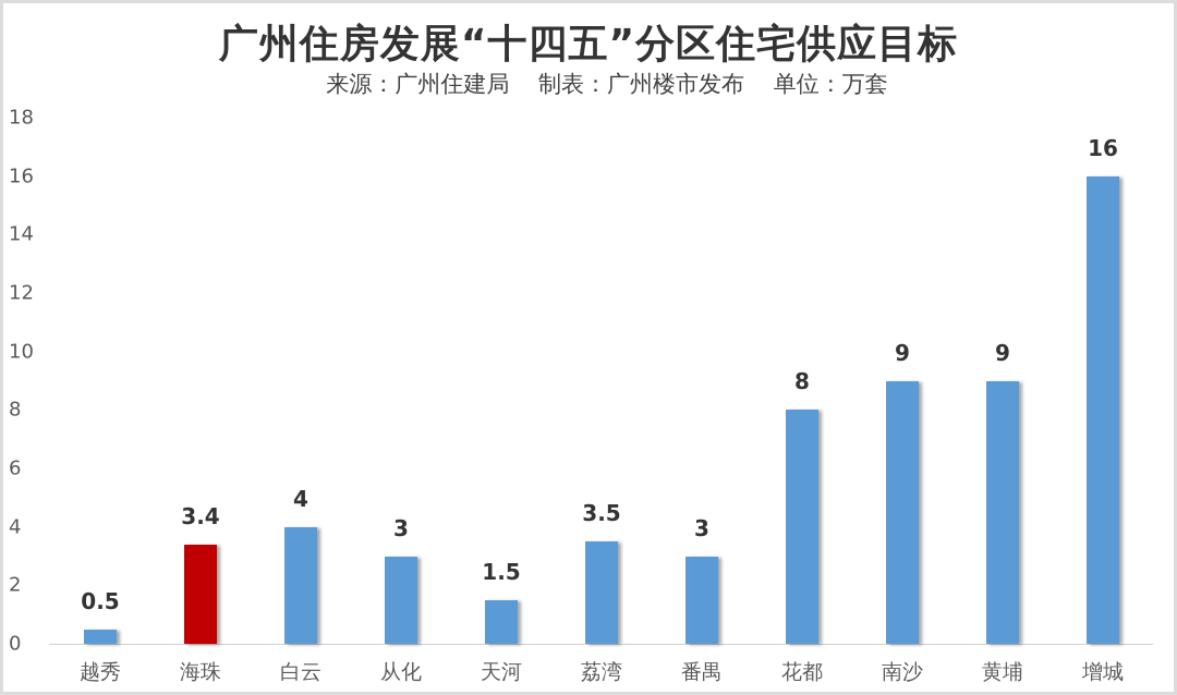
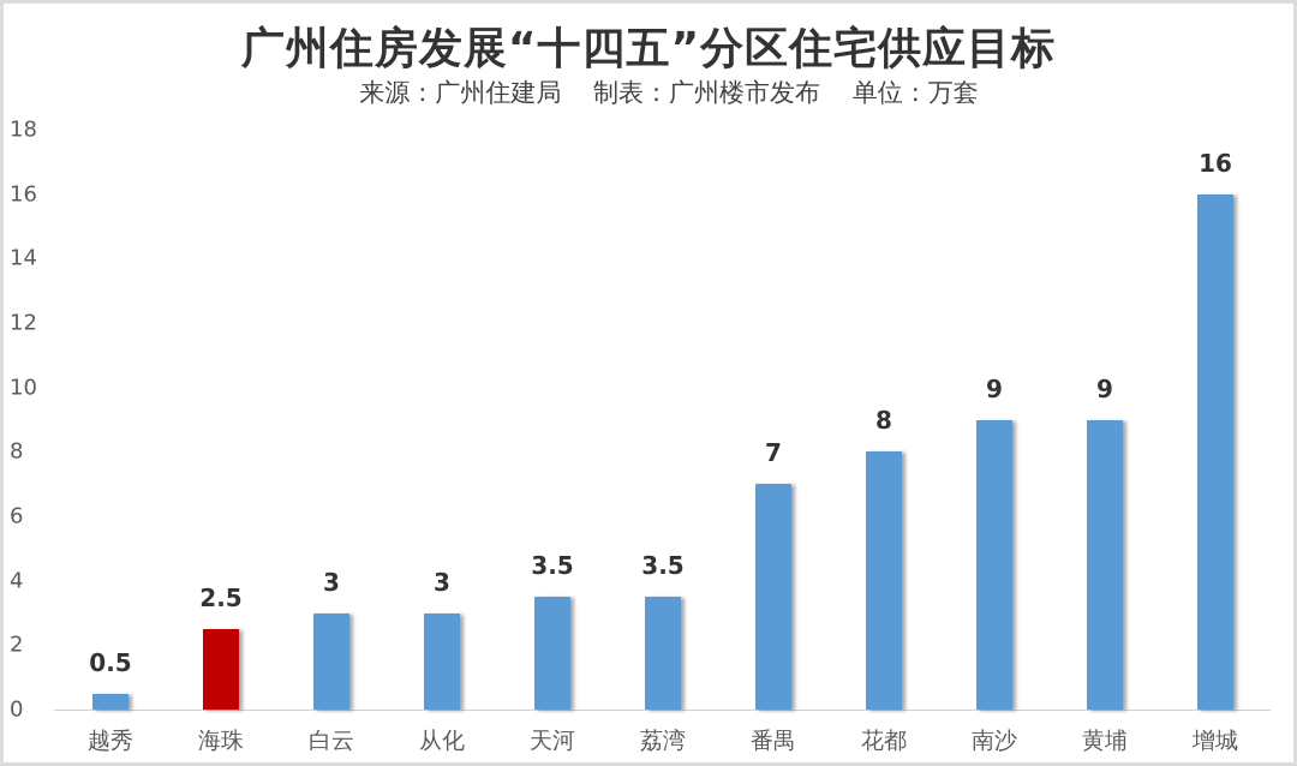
海珠: 3.4 -> 2.5
白云: 4 -> 3
天河: 1.5 -> 3.5
番禺: 3 -> 7
